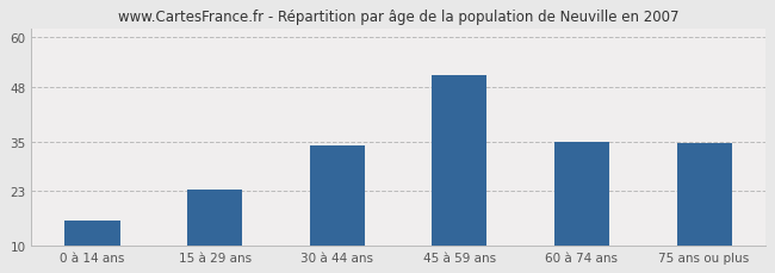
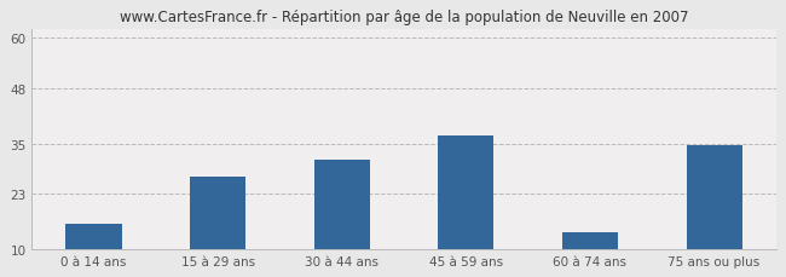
15 à 29 ans: 23.5 -> 27.0
30 à 44 ans: 34.0 -> 31.0
45 à 59 ans: 51.0 -> 37.0
60 à 74 ans: 35.0 -> 14.0
